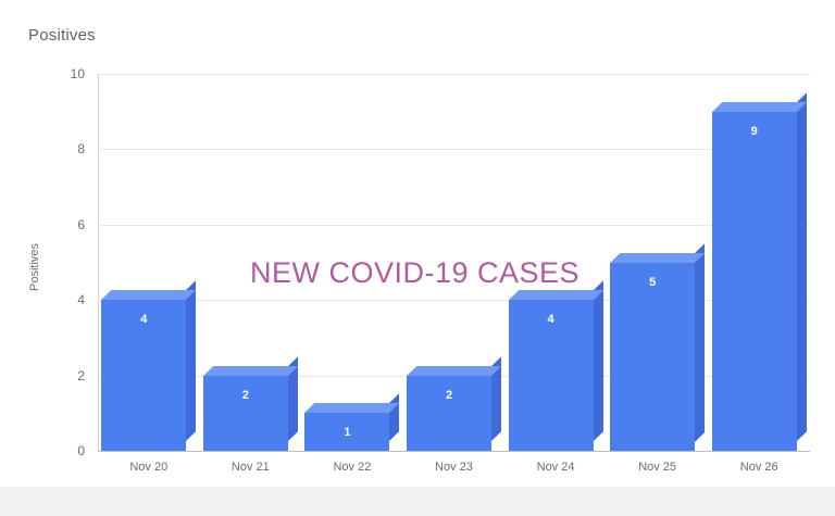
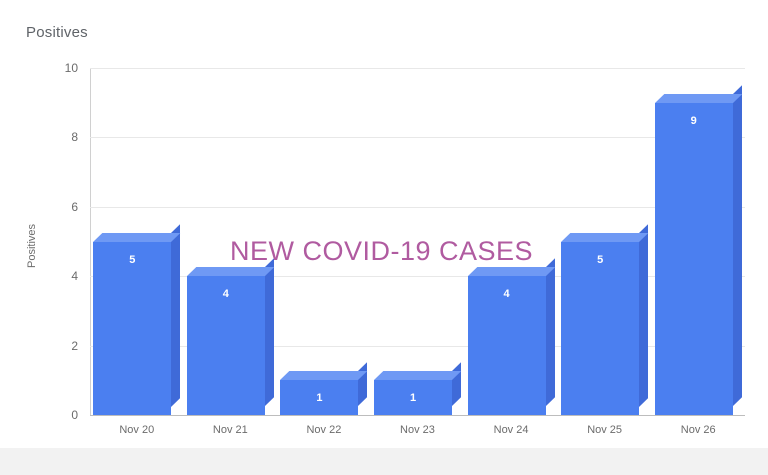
Nov 20: 4 -> 5
Nov 21: 2 -> 4
Nov 23: 2 -> 1
